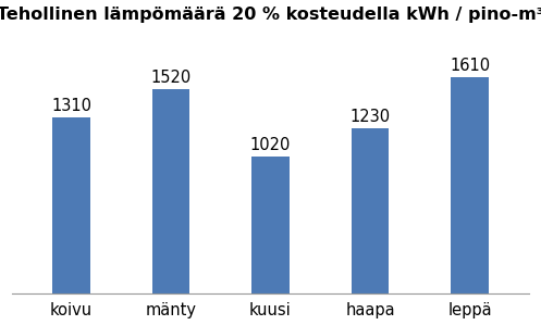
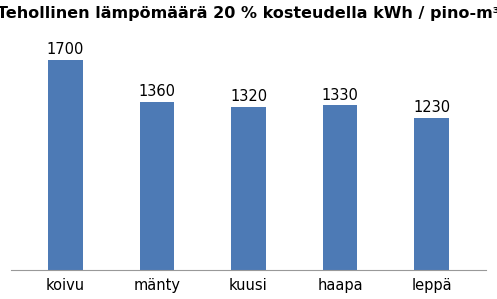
koivu: 1310 -> 1700
mänty: 1520 -> 1360
kuusi: 1020 -> 1320
haapa: 1230 -> 1330
leppä: 1610 -> 1230
